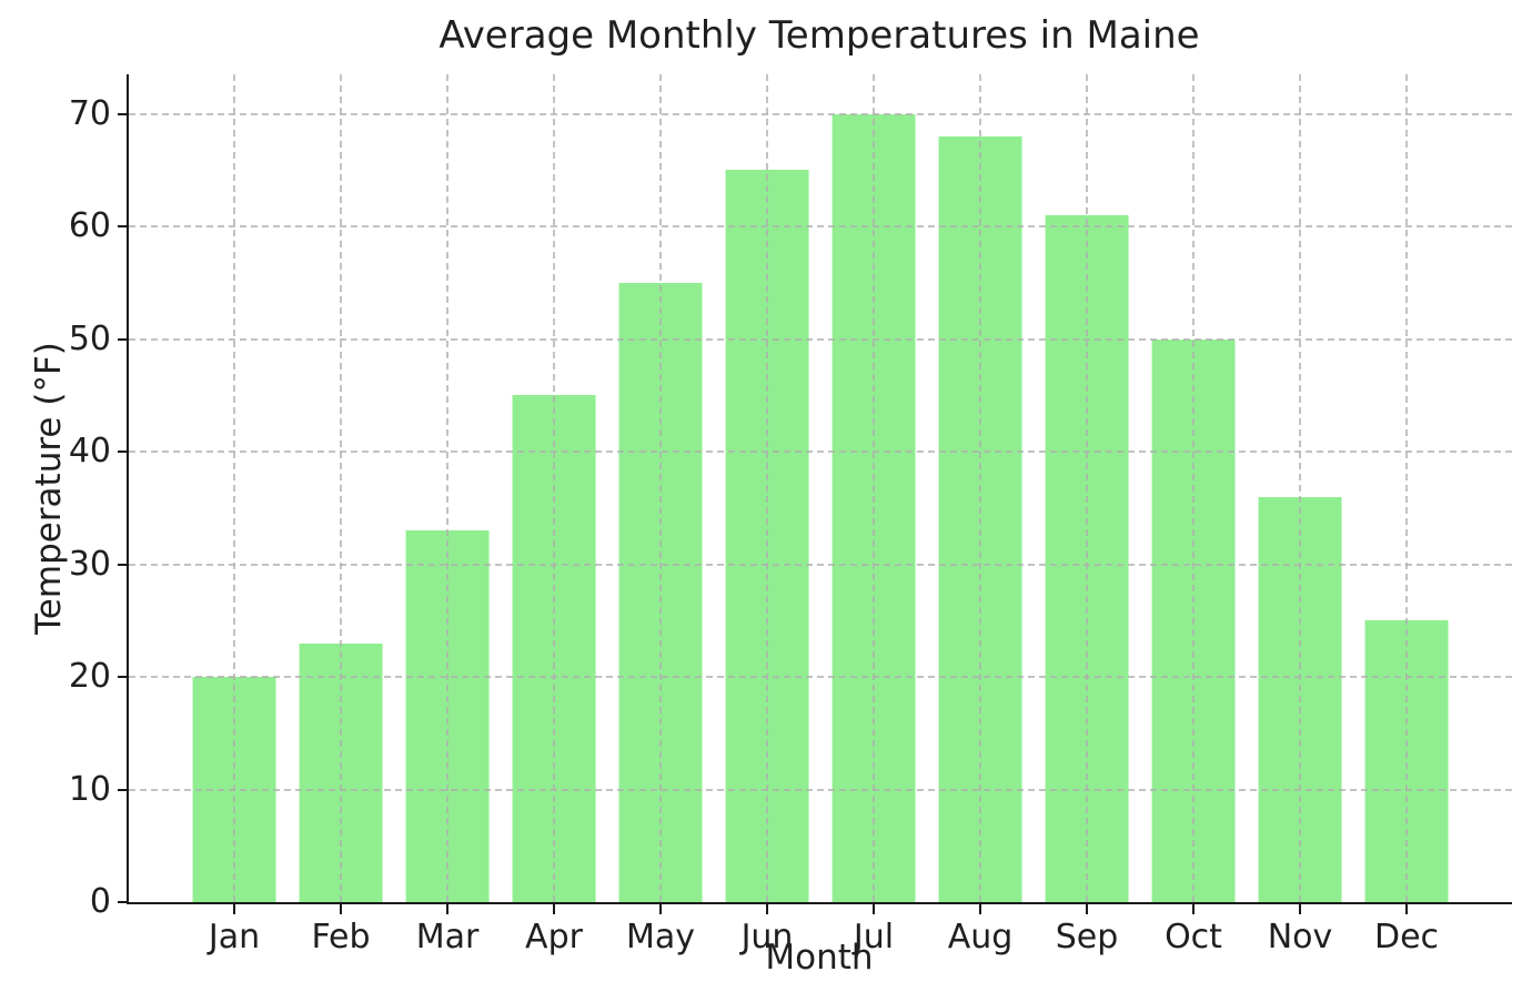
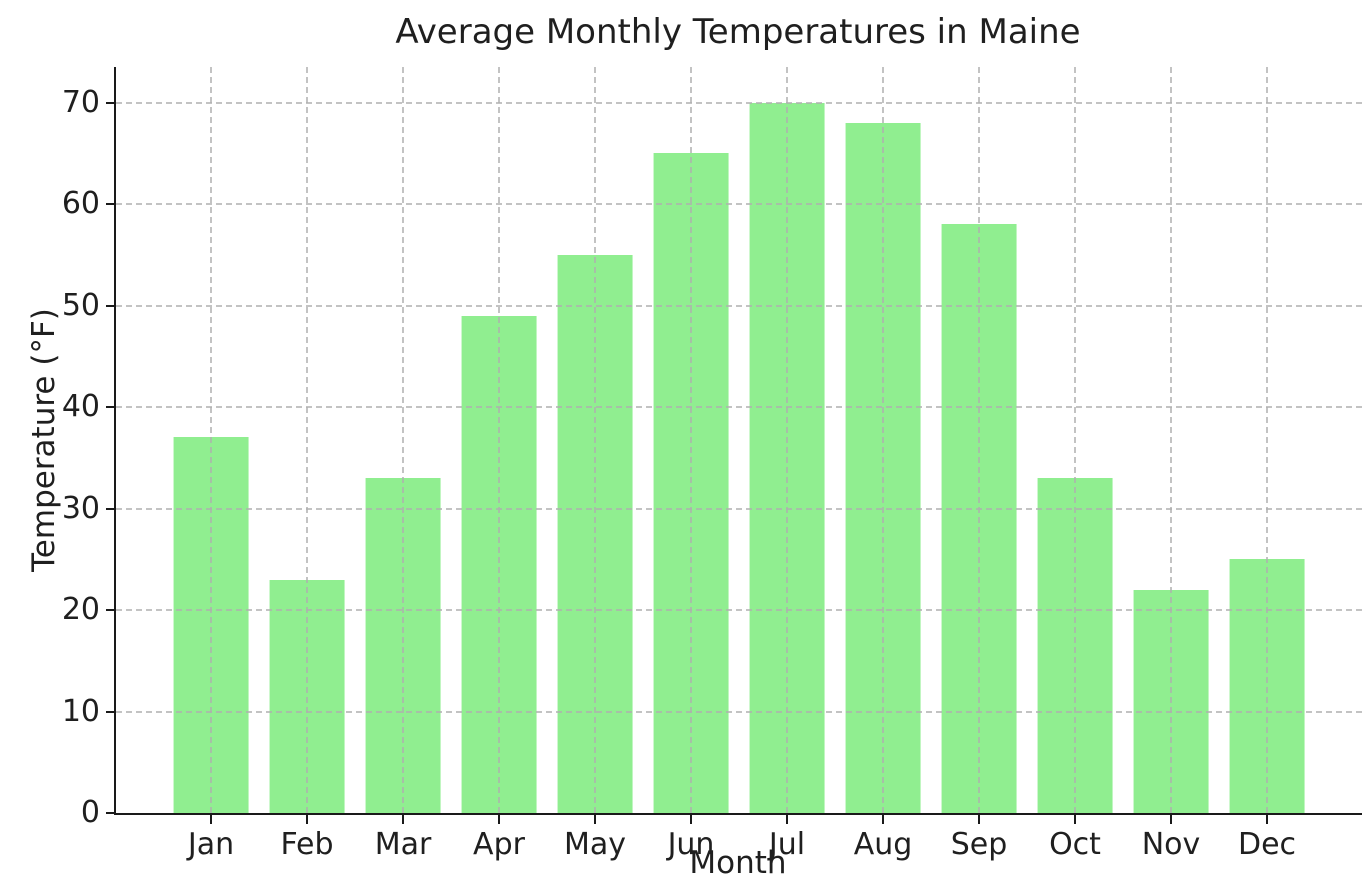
Jan: 20 -> 37
Apr: 45 -> 49
Sep: 61 -> 58
Oct: 50 -> 33
Nov: 36 -> 22
